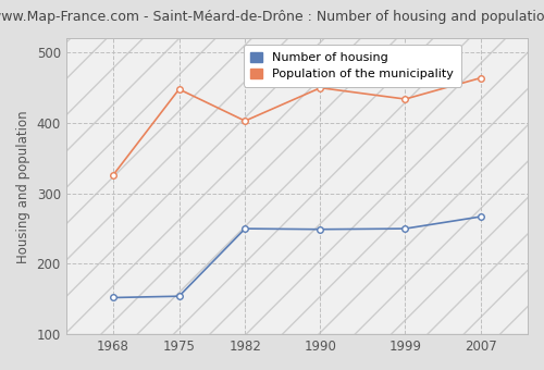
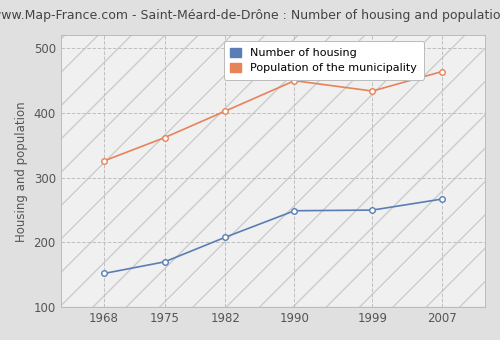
Number of housing/1975: 154 -> 170
Population of the municipality/1975: 448 -> 362
Number of housing/1982: 250 -> 208
